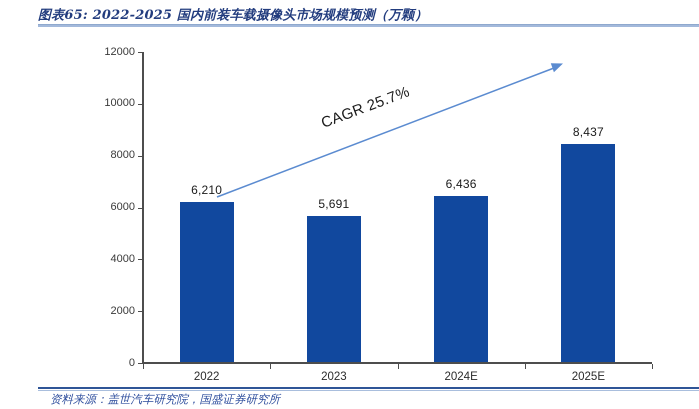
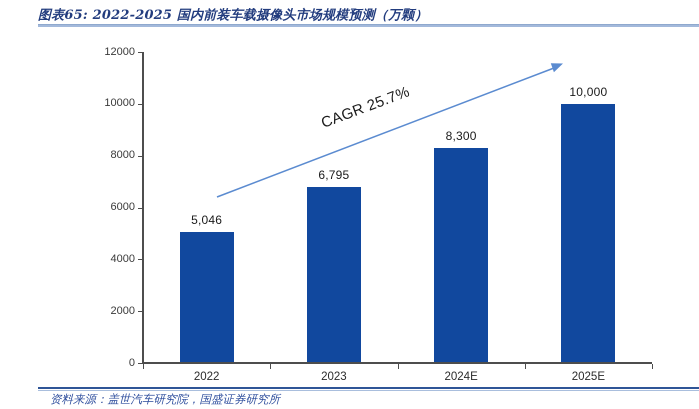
2022: 6,210 -> 5,046
2023: 5,691 -> 6,795
2024E: 6,436 -> 8,300
2025E: 8,437 -> 10,000
